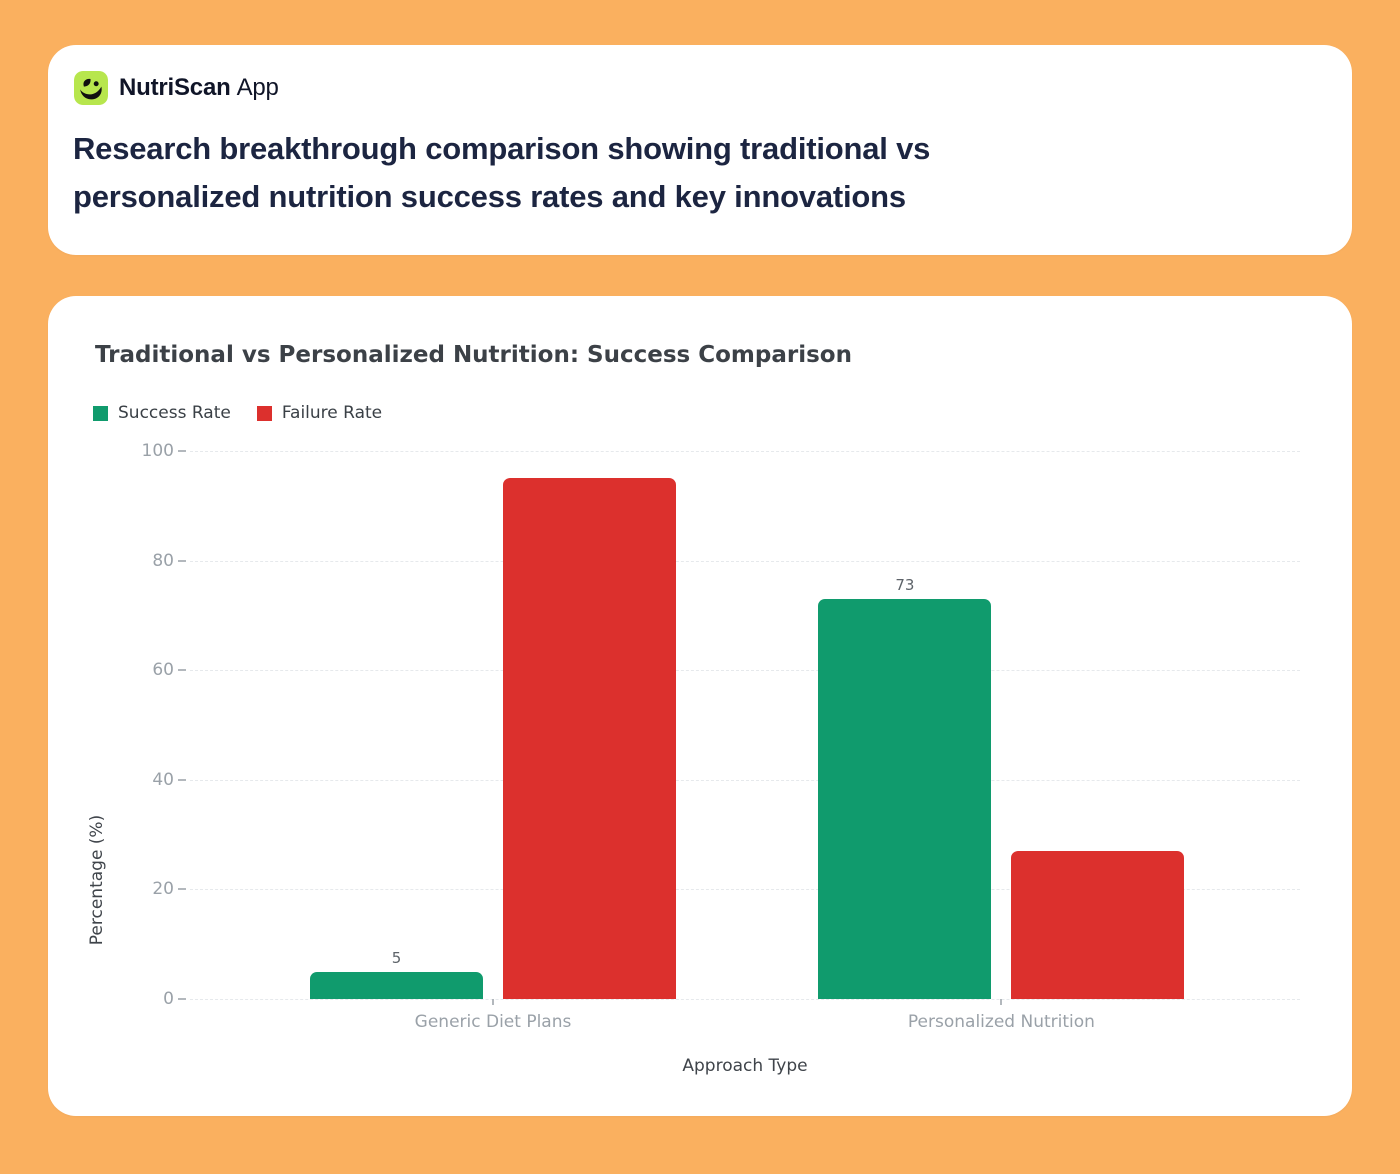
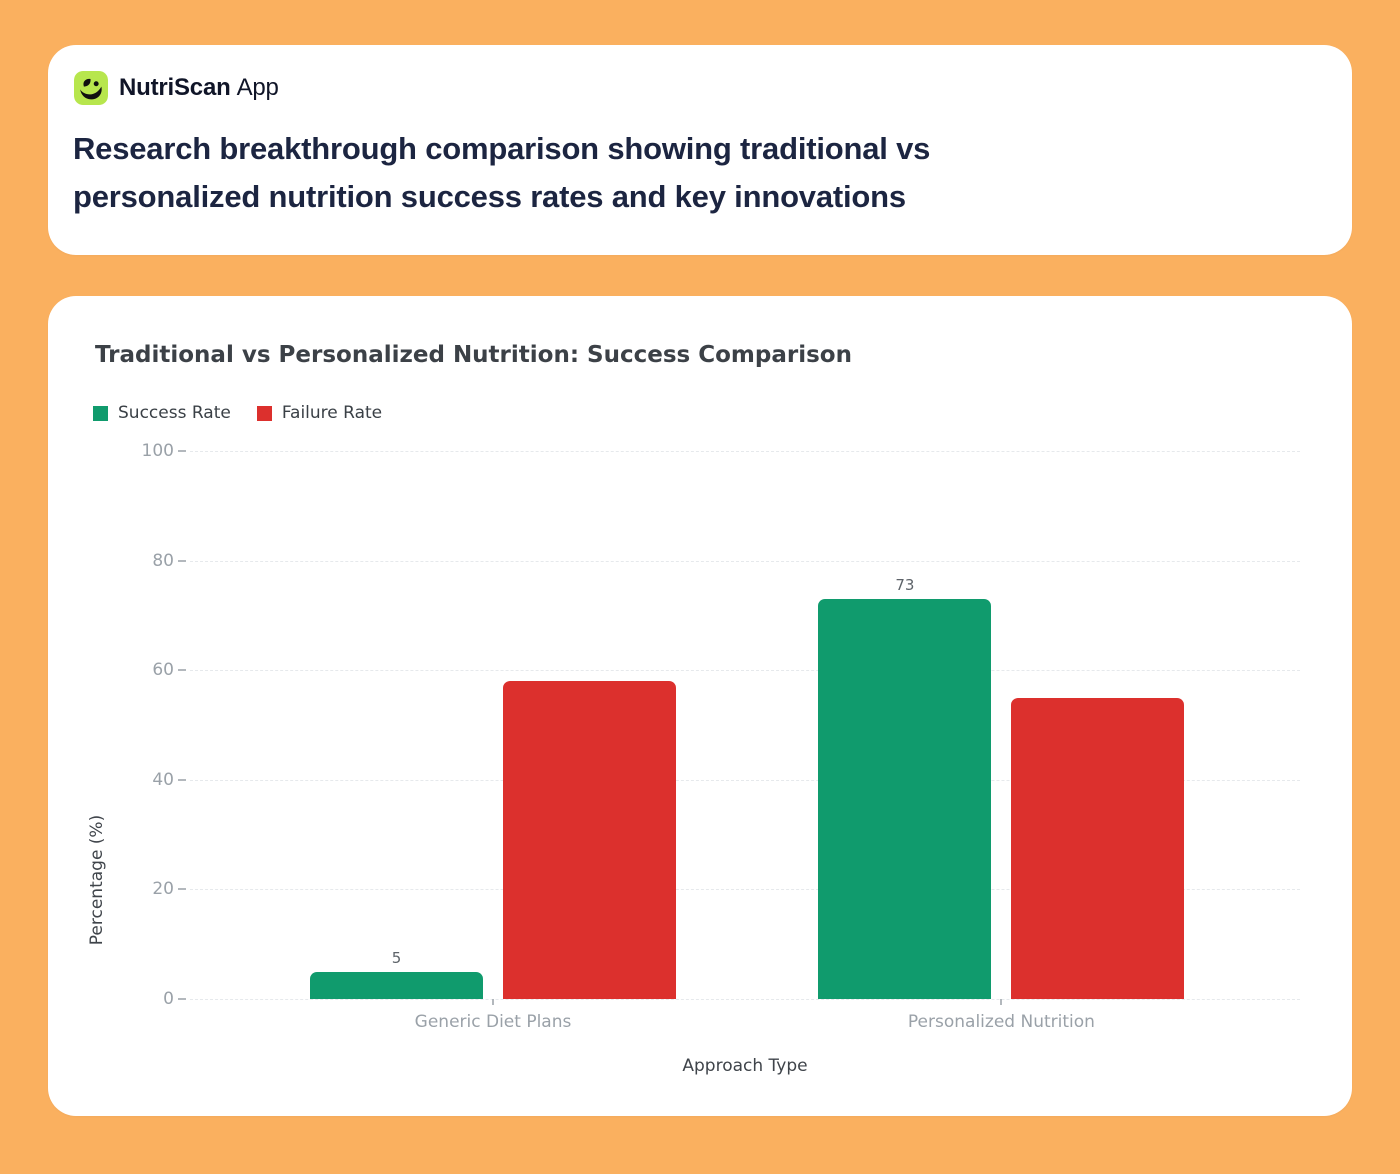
Failure Rate/Generic Diet Plans: 95 -> 58
Failure Rate/Personalized Nutrition: 27 -> 55
